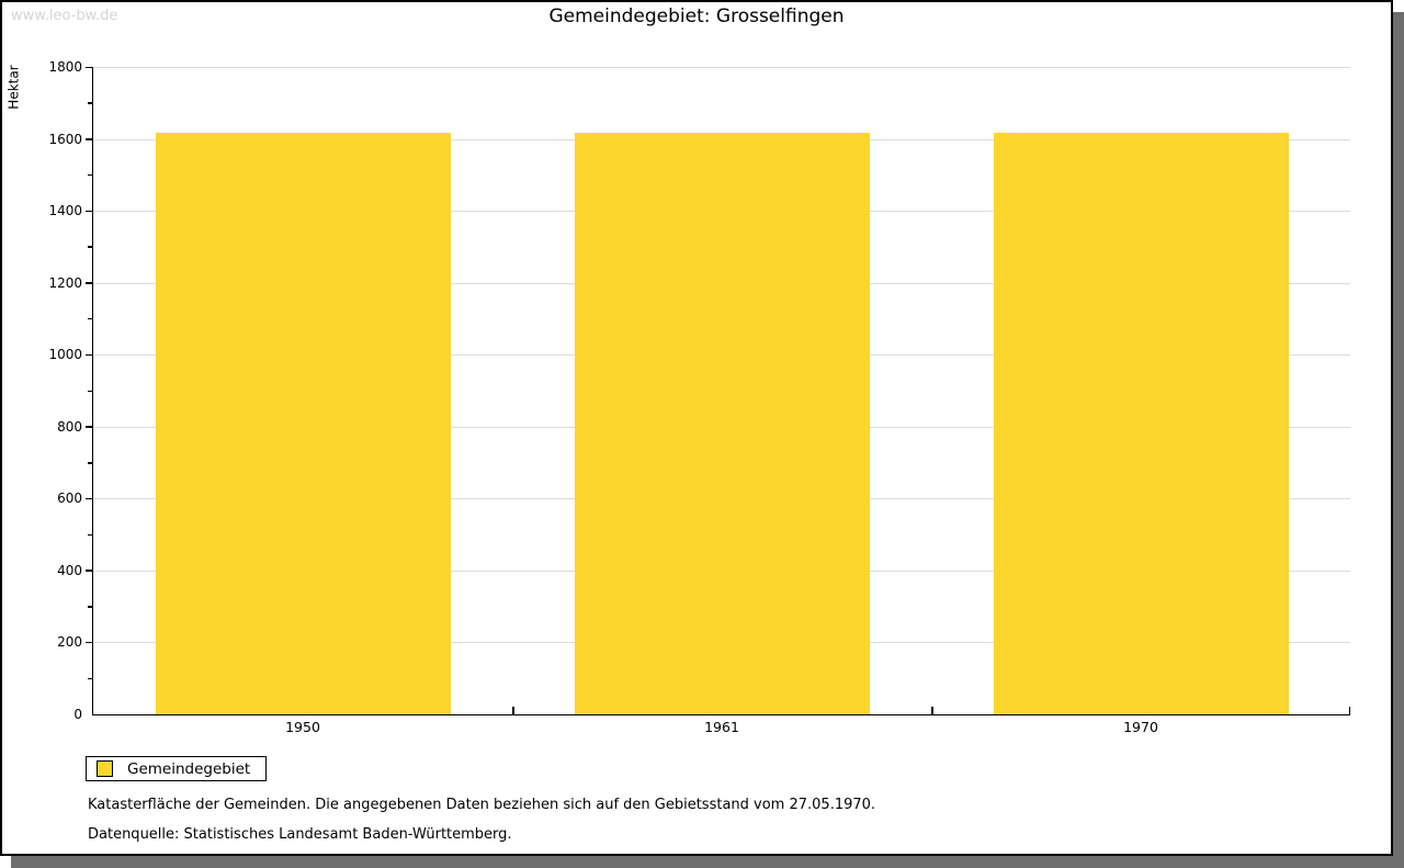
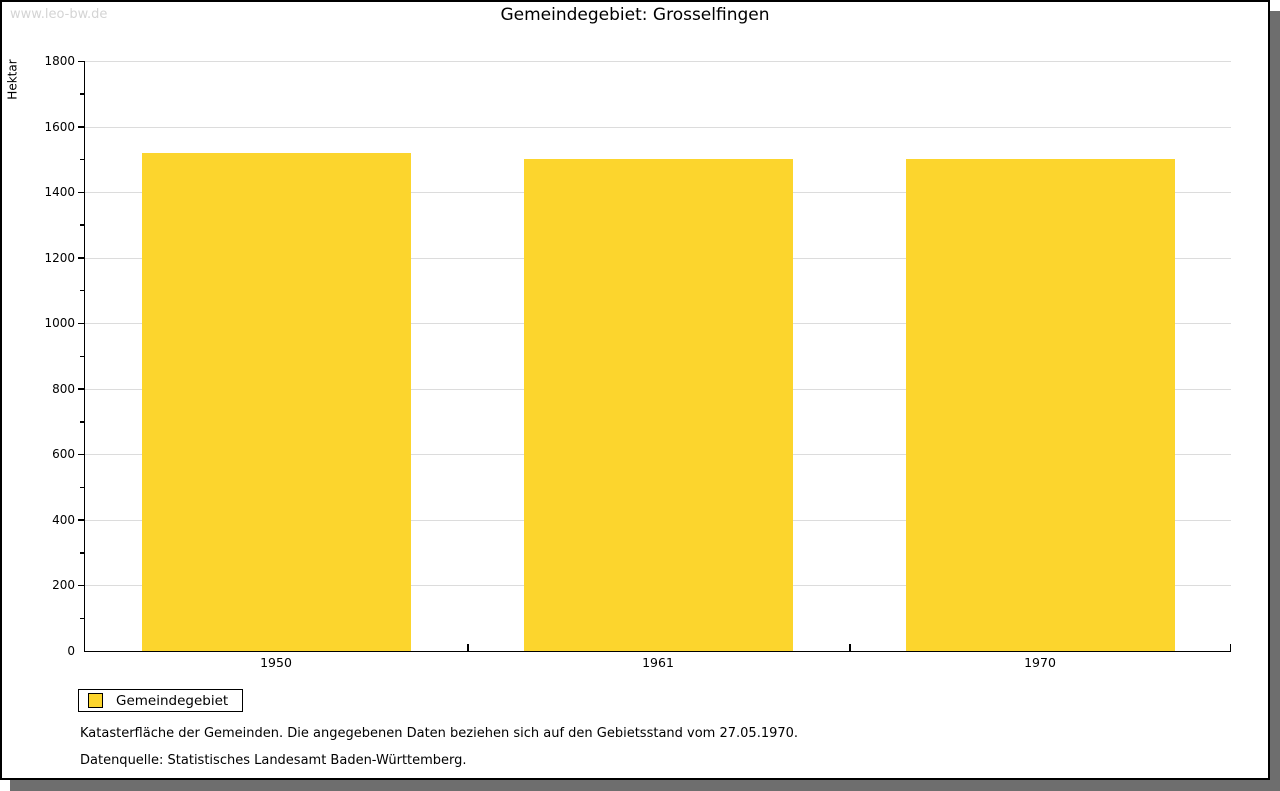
1950: 1620 -> 1520
1961: 1620 -> 1500
1970: 1620 -> 1500
